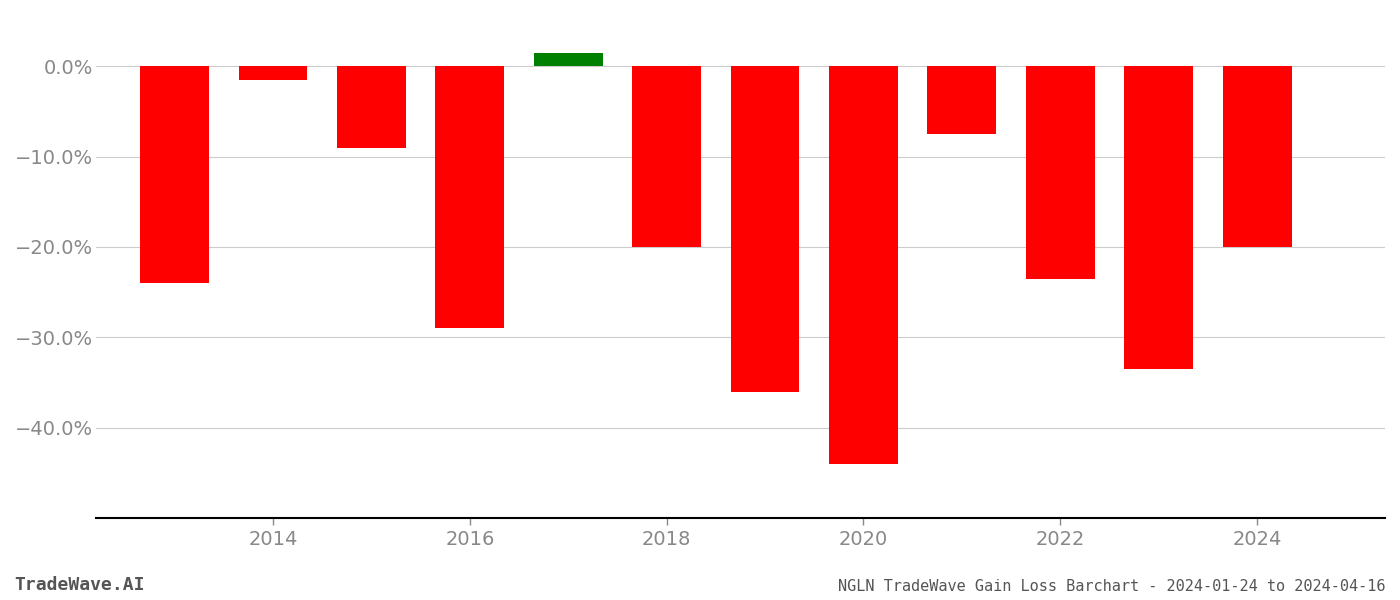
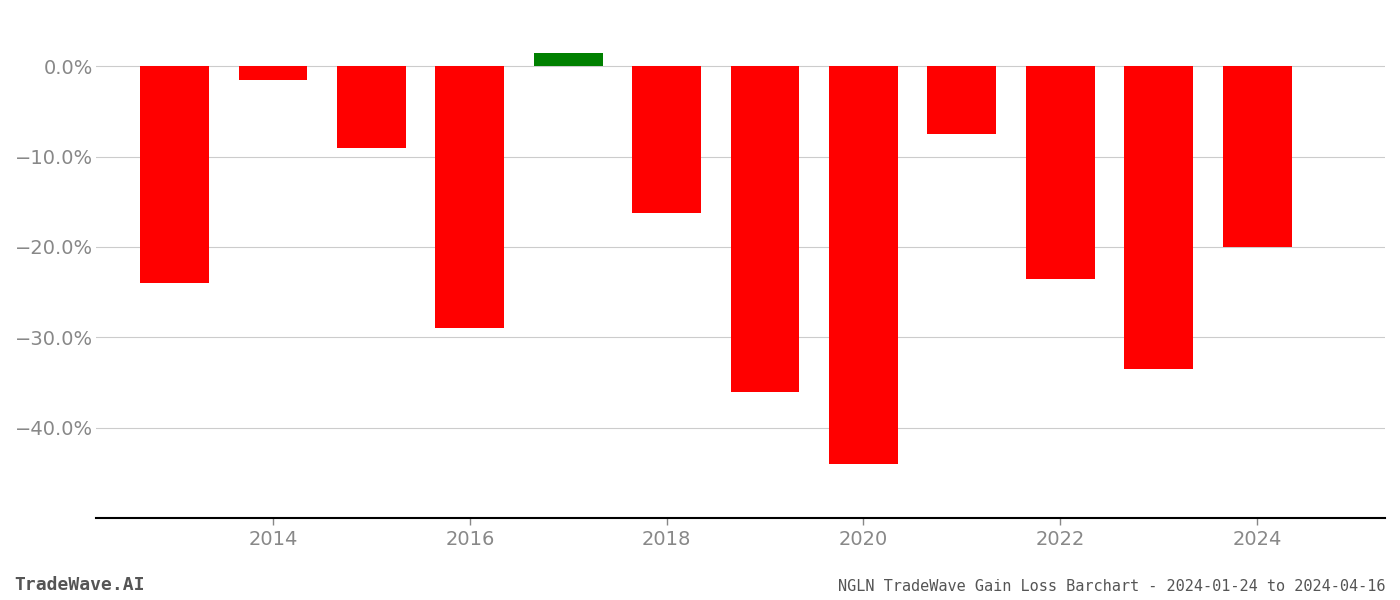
2018: -20.0% -> -16.2%
